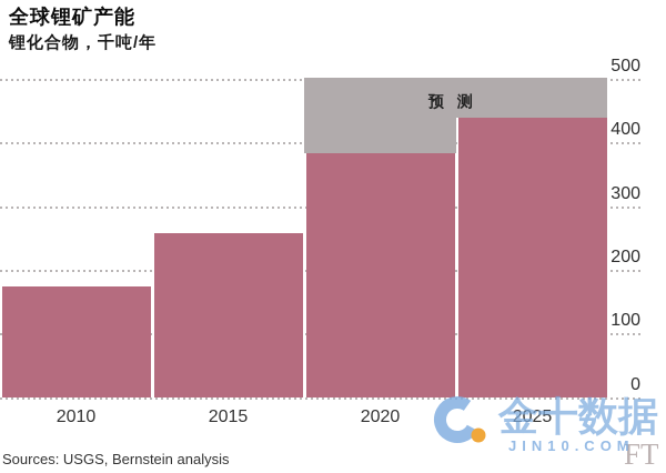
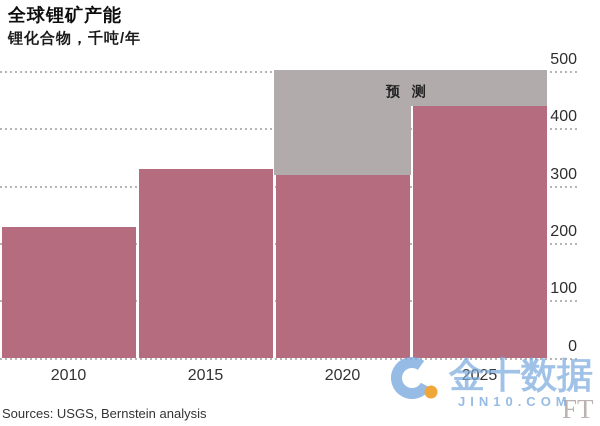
2010: 180 -> 230
2015: 260 -> 330
2020: 380 -> 320
